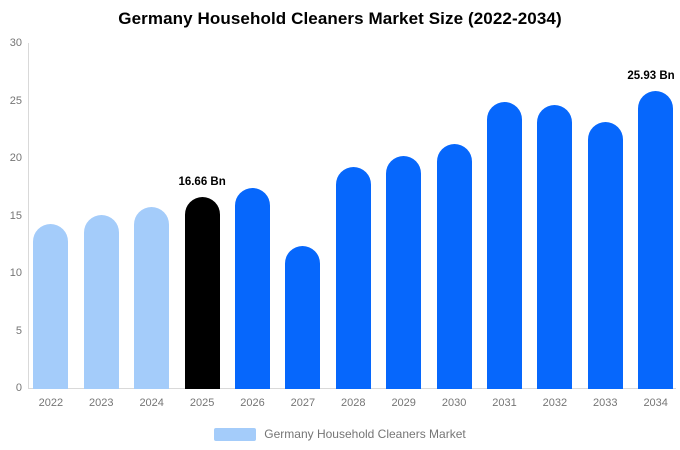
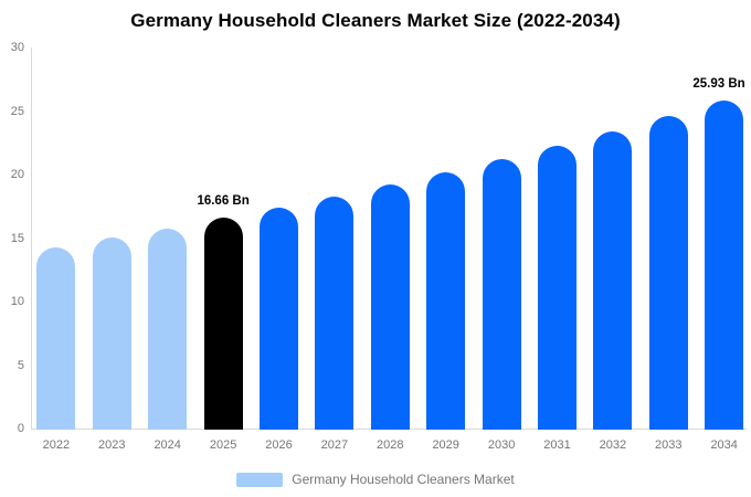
2027: 12.4 -> 18.4
2031: 25.0 -> 22.4
2032: 24.7 -> 23.5
2033: 23.2 -> 24.7
